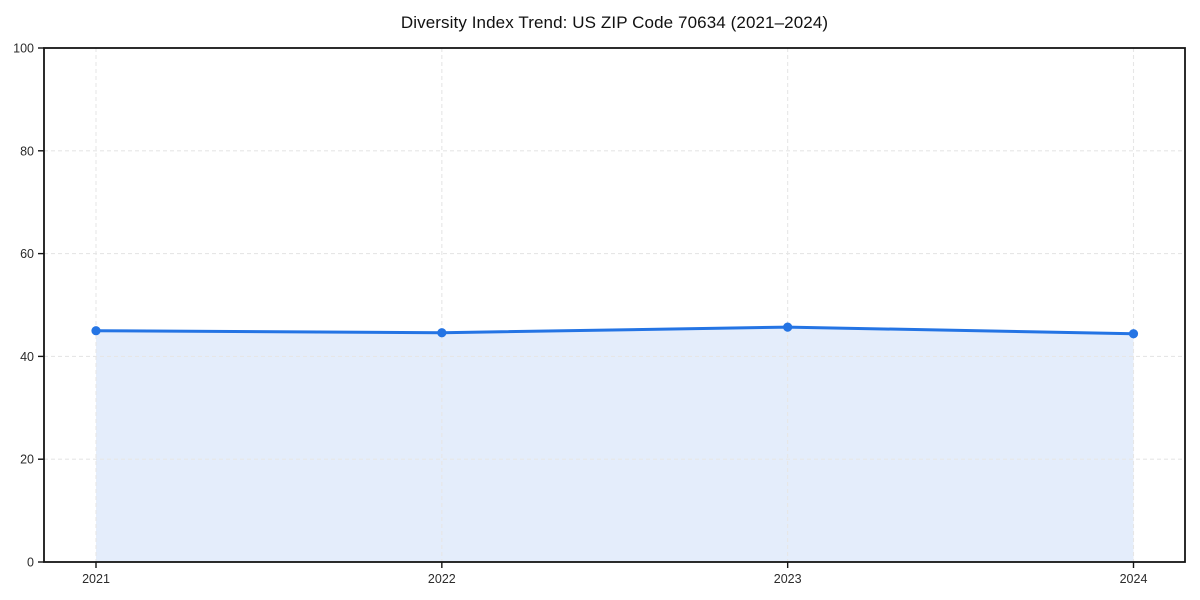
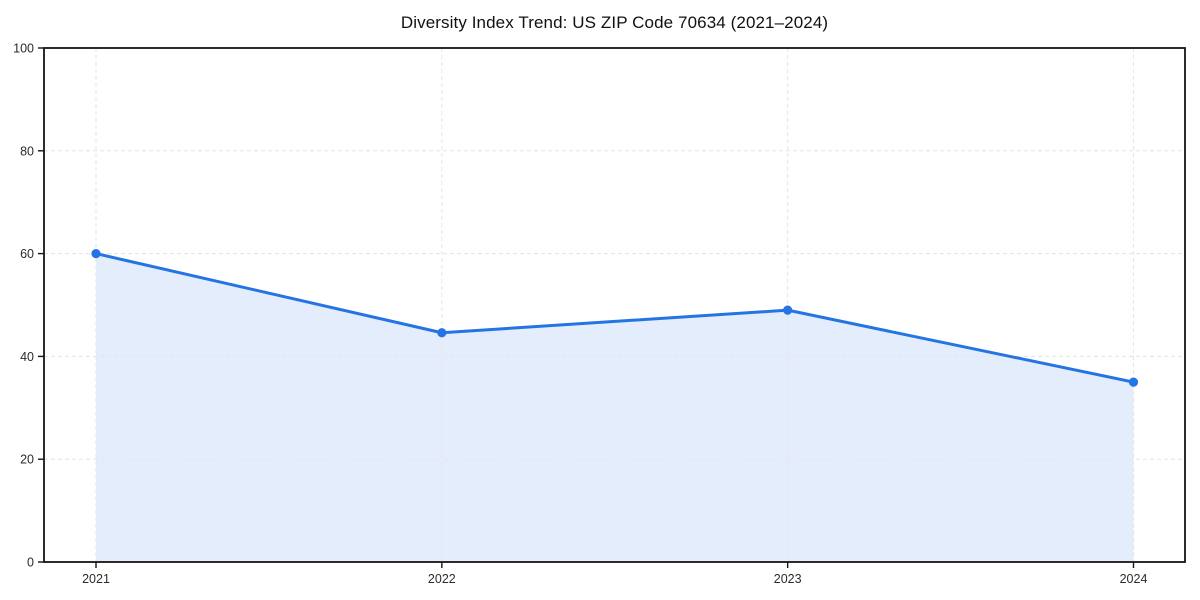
2021: 45 -> 60
2023: 46 -> 49
2024: 44 -> 35
